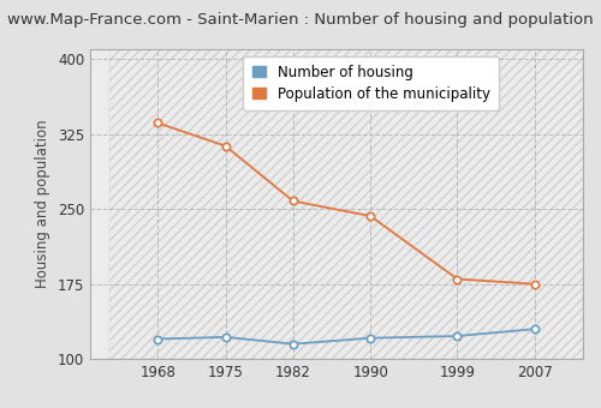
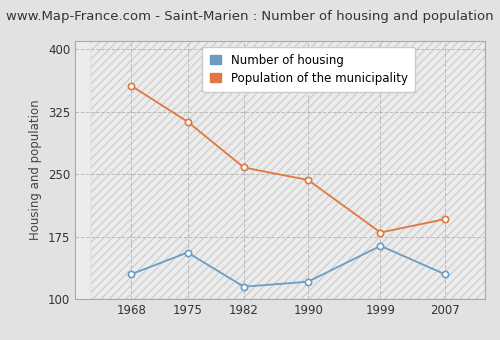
Number of housing/1968: 120 -> 130
Population of the municipality/1968: 336 -> 356
Number of housing/1975: 122 -> 156
Number of housing/1999: 123 -> 164
Population of the municipality/2007: 175 -> 196
